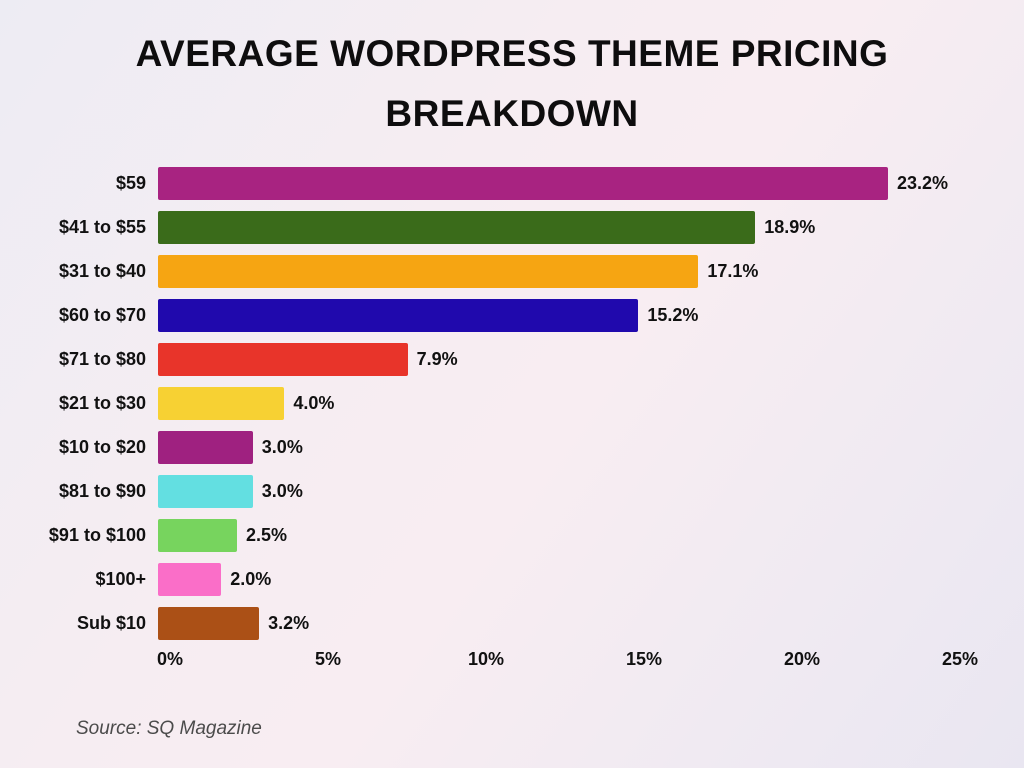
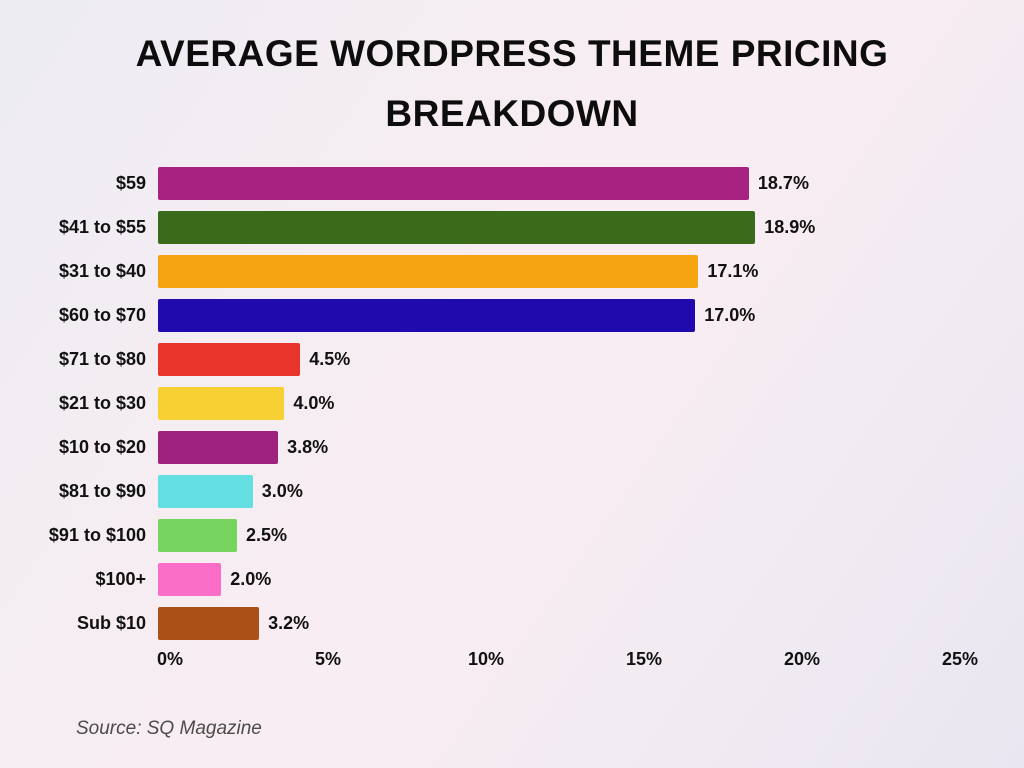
$59: 23.2% -> 18.7%
$60 to $70: 15.2% -> 17.0%
$71 to $80: 7.9% -> 4.5%
$10 to $20: 3.0% -> 3.8%
